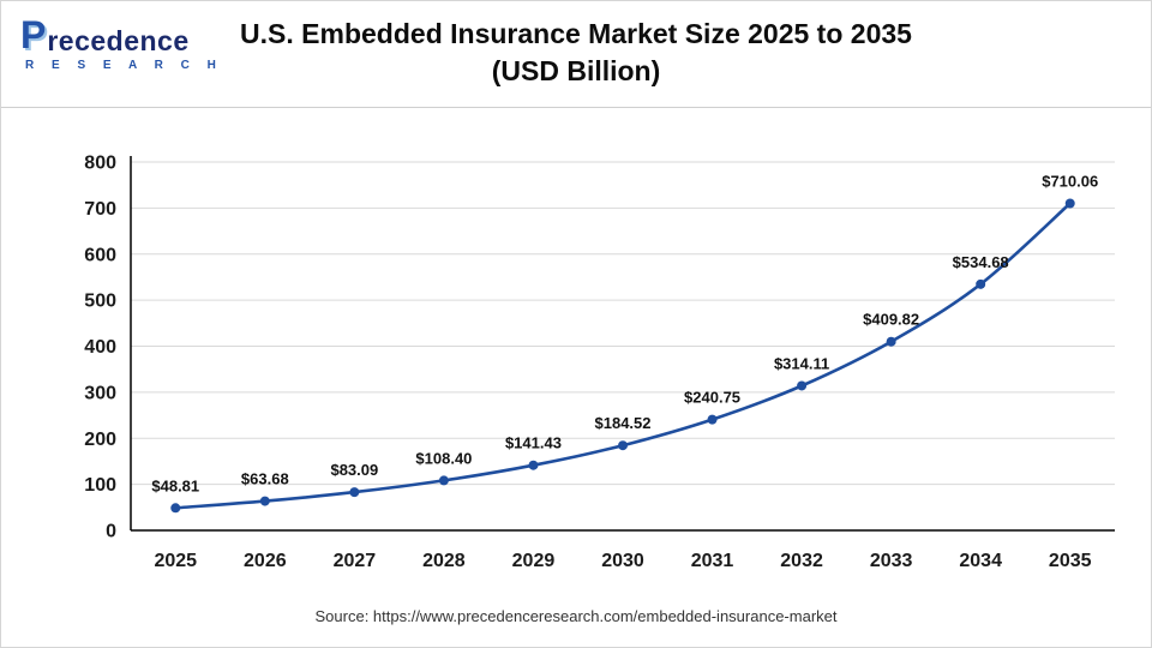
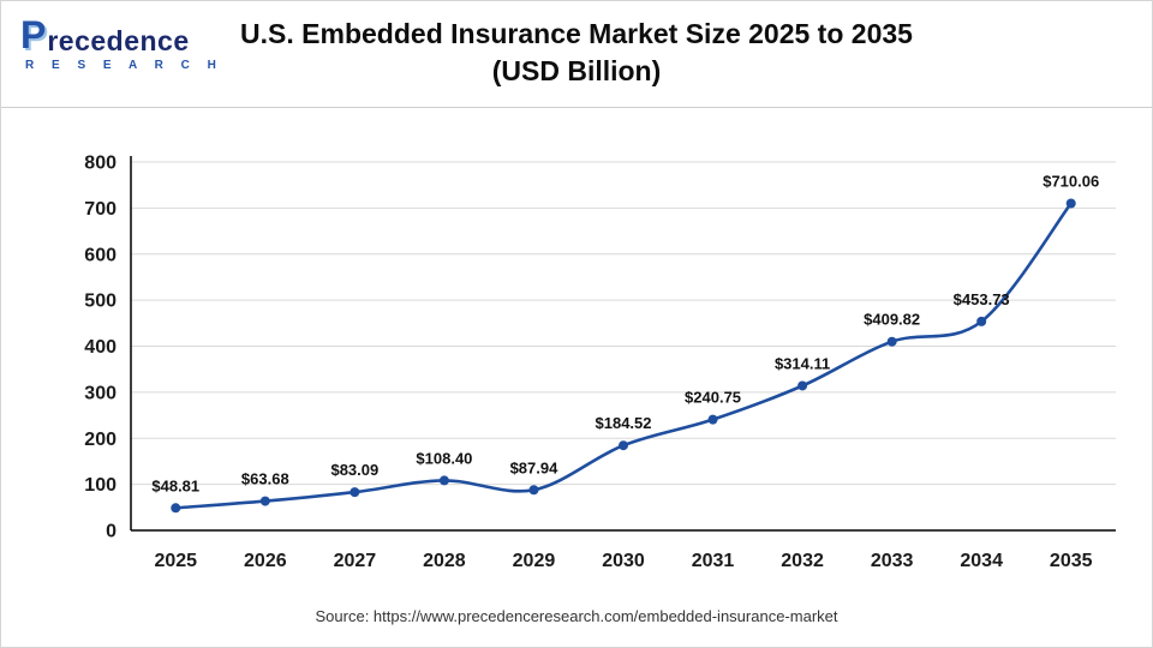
2029: $141.43 -> $87.94
2034: $534.68 -> $453.73
